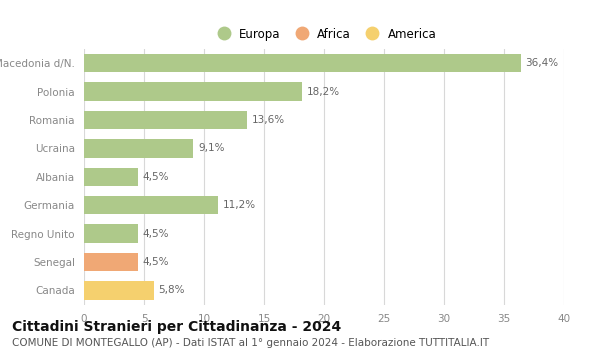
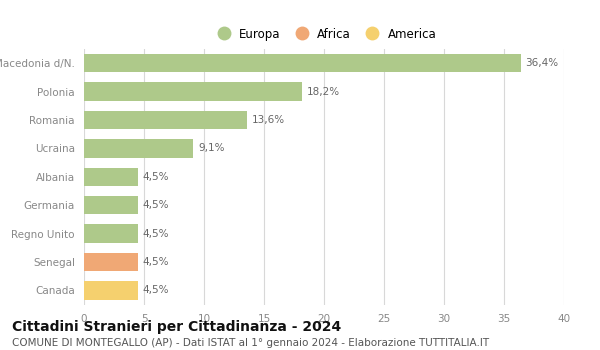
Germania: 11,2% -> 4,5%
Canada: 5,8% -> 4,5%
